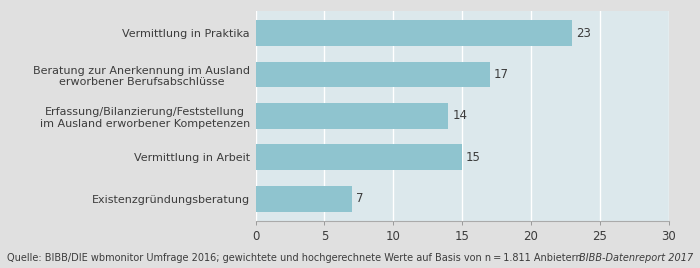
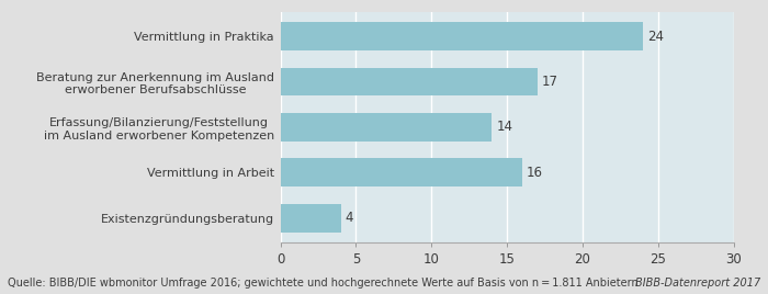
Vermittlung in Praktika: 23 -> 24
Vermittlung in Arbeit: 15 -> 16
Existenzgründungsberatung: 7 -> 4
